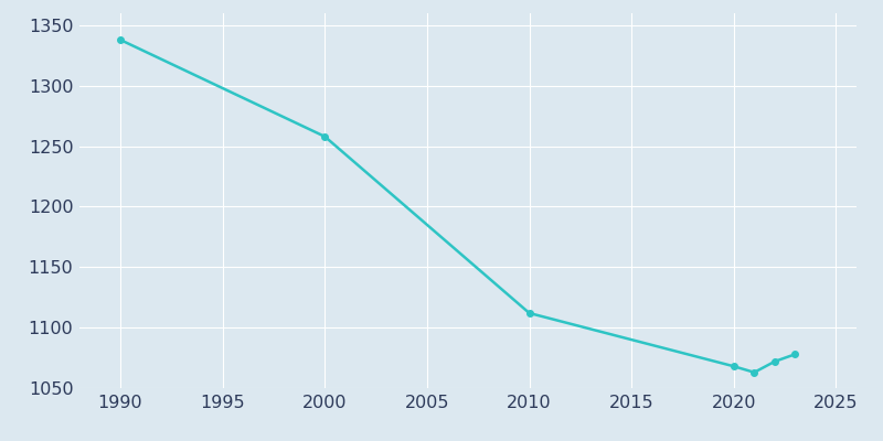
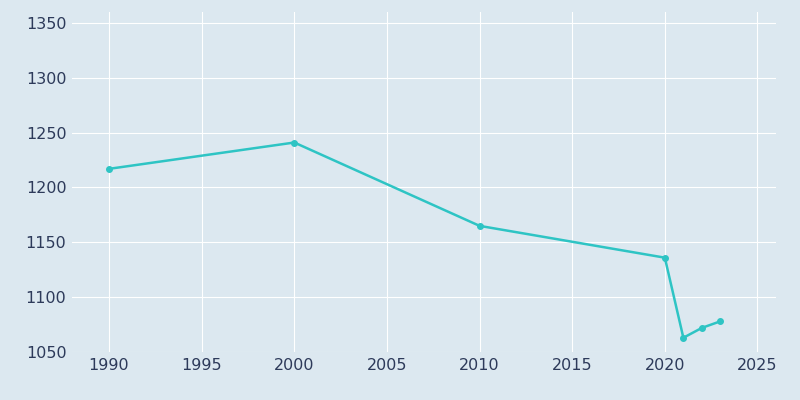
1990: 1338 -> 1217
2000: 1258 -> 1241
2010: 1112 -> 1165
2020: 1068 -> 1136
